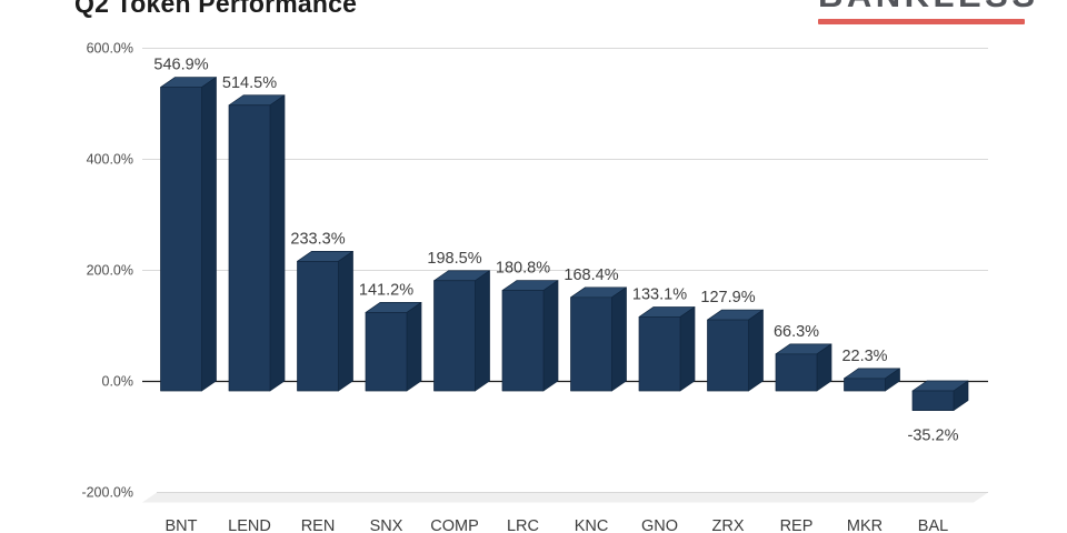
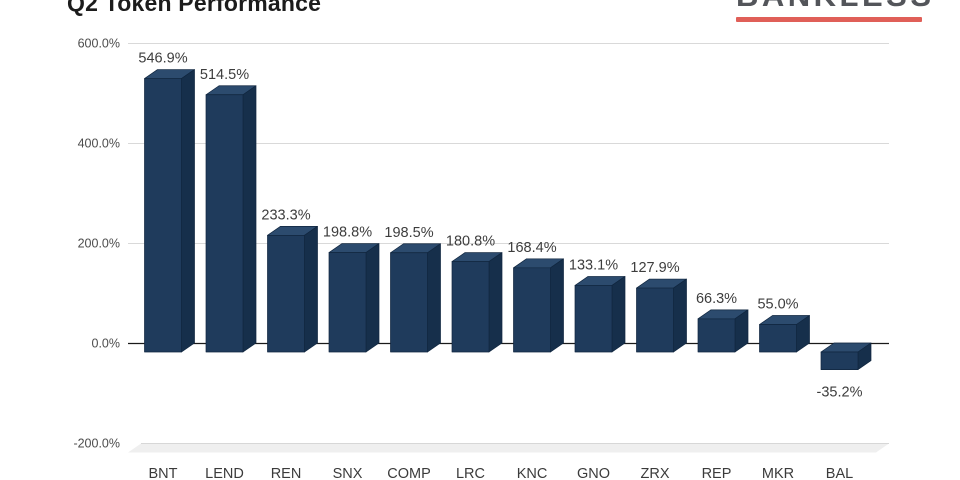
SNX: 141.2% -> 198.8%
MKR: 22.3% -> 55.0%
